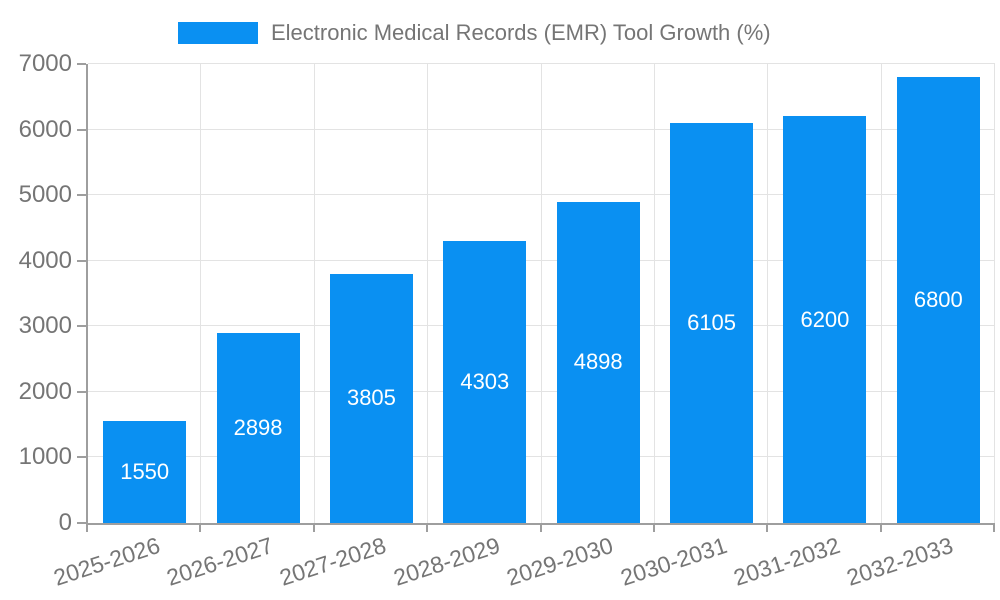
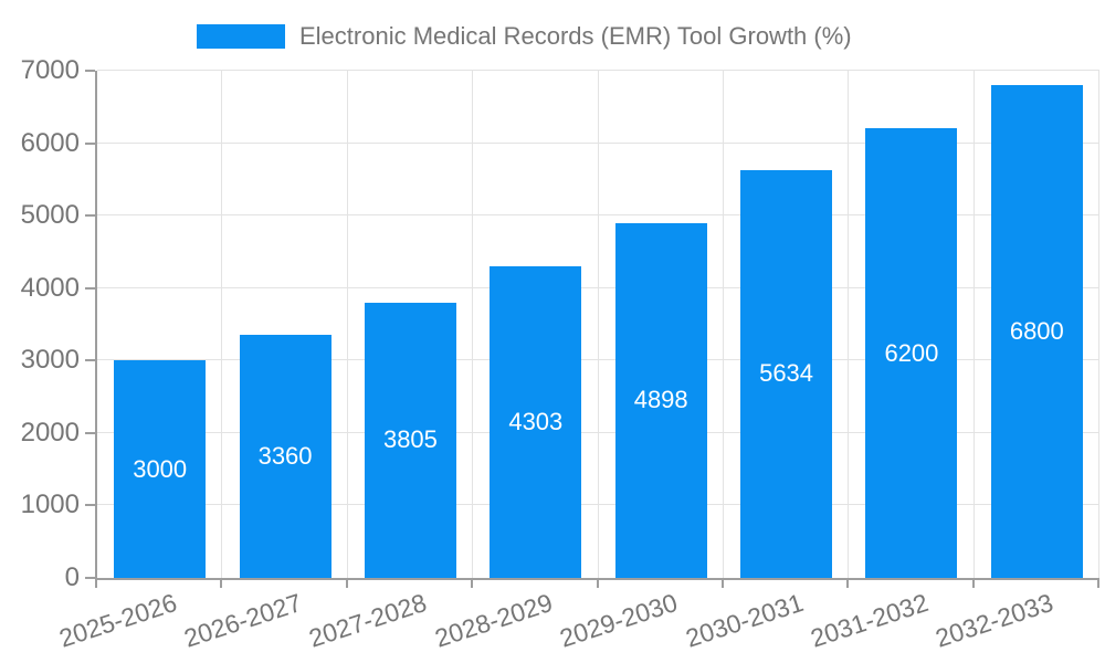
2025-2026: 1550 -> 3000
2026-2027: 2898 -> 3360
2030-2031: 6105 -> 5634
